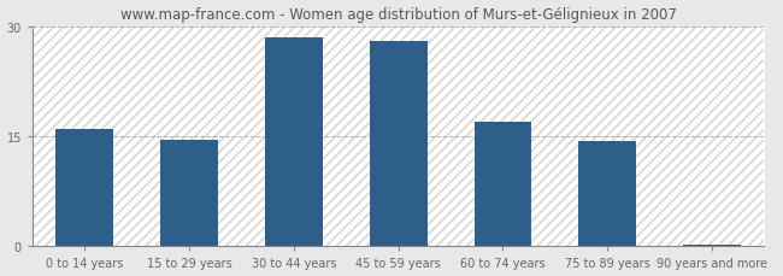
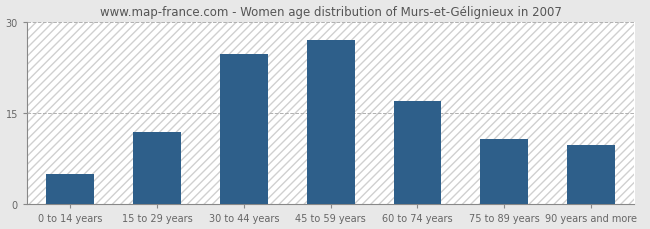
0 to 14 years: 16.0 -> 5.0
15 to 29 years: 14.5 -> 11.8
30 to 44 years: 28.5 -> 24.6
45 to 59 years: 28.0 -> 27.0
75 to 89 years: 14.3 -> 10.8
90 years and more: 0.3 -> 9.8
